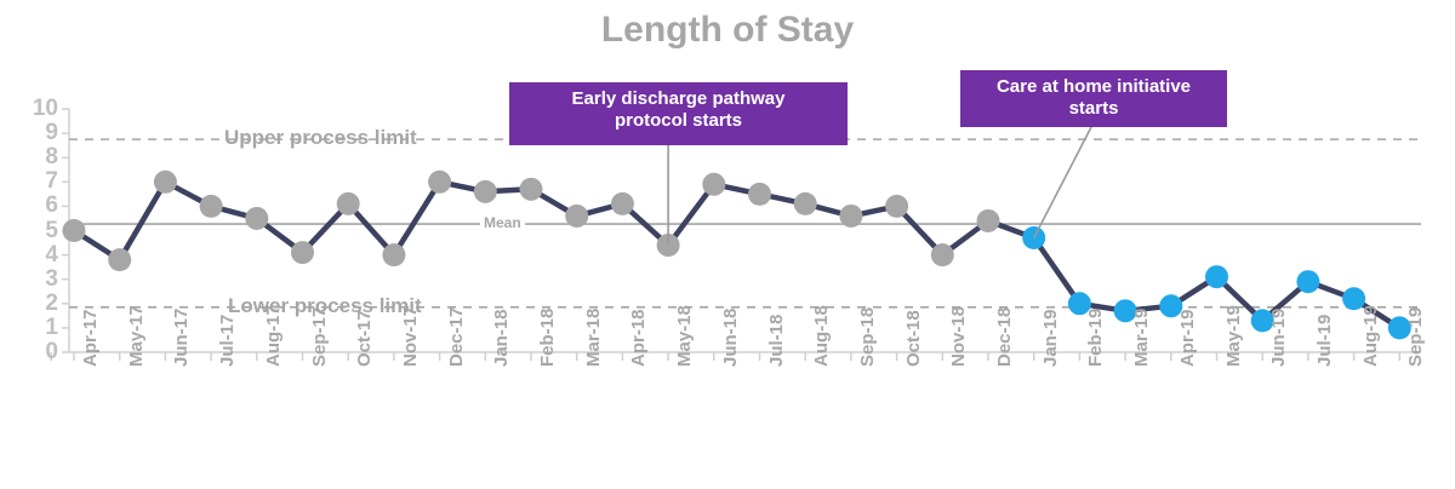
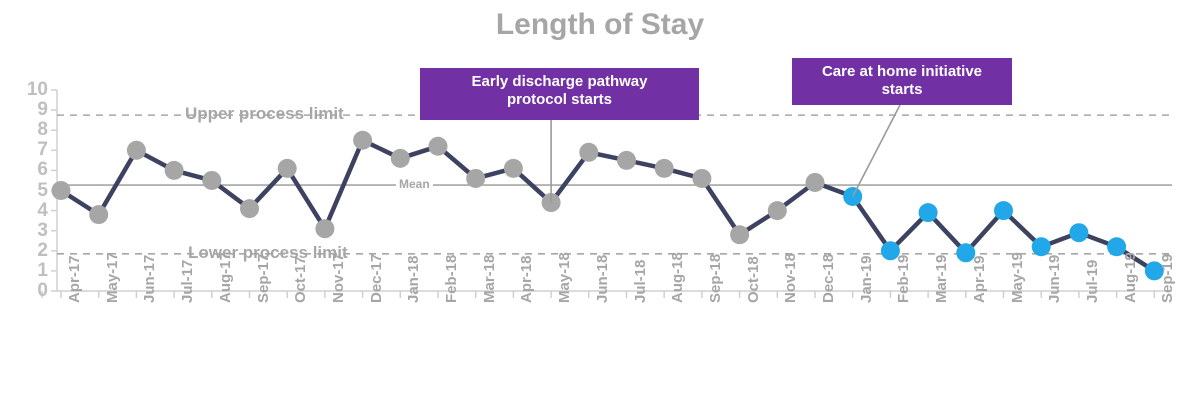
Nov-17: 4.0 -> 3.1
Dec-17: 7.0 -> 7.5
Feb-18: 6.7 -> 7.2
Oct-18: 6.0 -> 2.8
Mar-19: 1.7 -> 3.9
May-19: 3.1 -> 4.0
Jun-19: 1.3 -> 2.2
